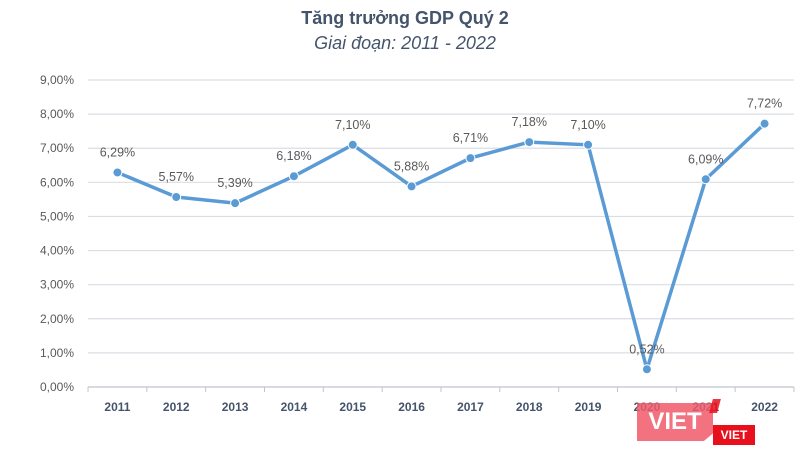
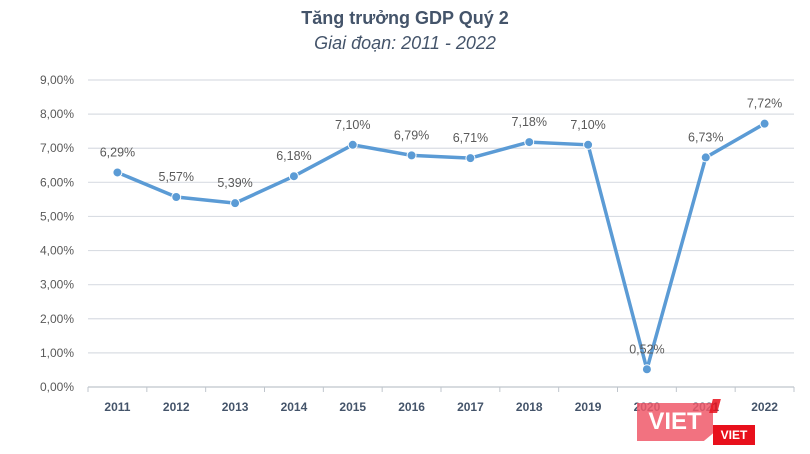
2016: 5,88% -> 6,79%
2021: 6,09% -> 6,73%
